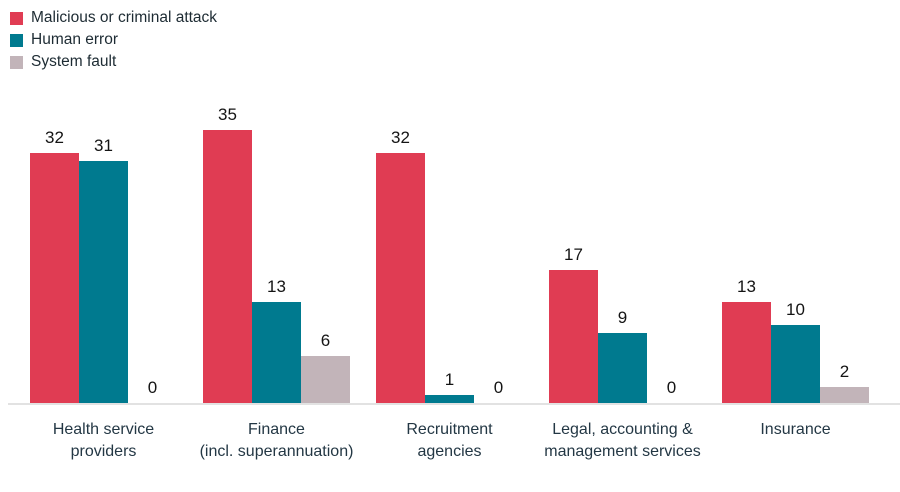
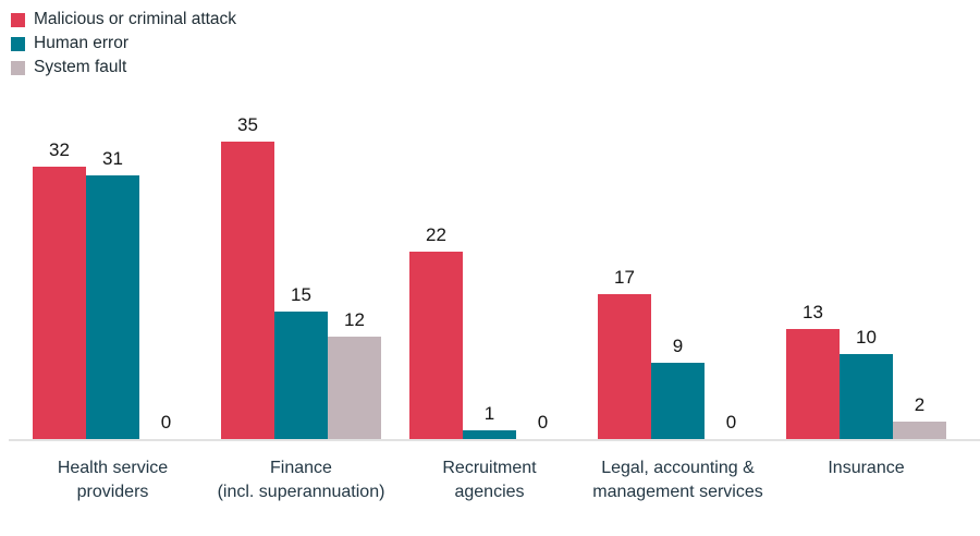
Human error/Finance (incl. superannuation): 13 -> 15
System fault/Finance (incl. superannuation): 6 -> 12
Malicious or criminal attack/Recruitment agencies: 32 -> 22
